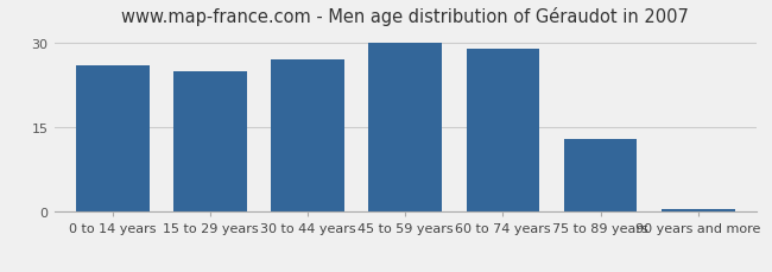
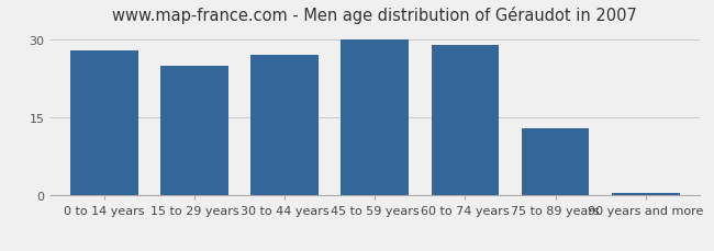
0 to 14 years: 26.0 -> 28.0
